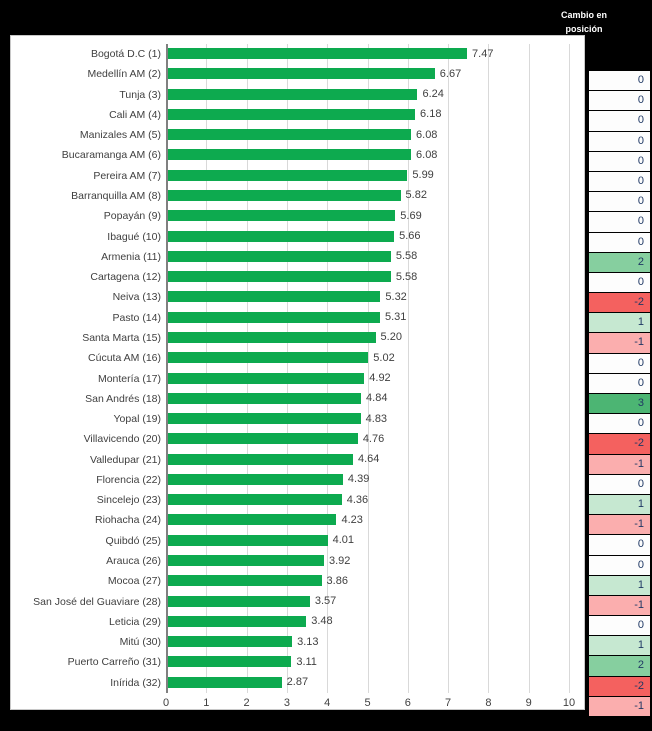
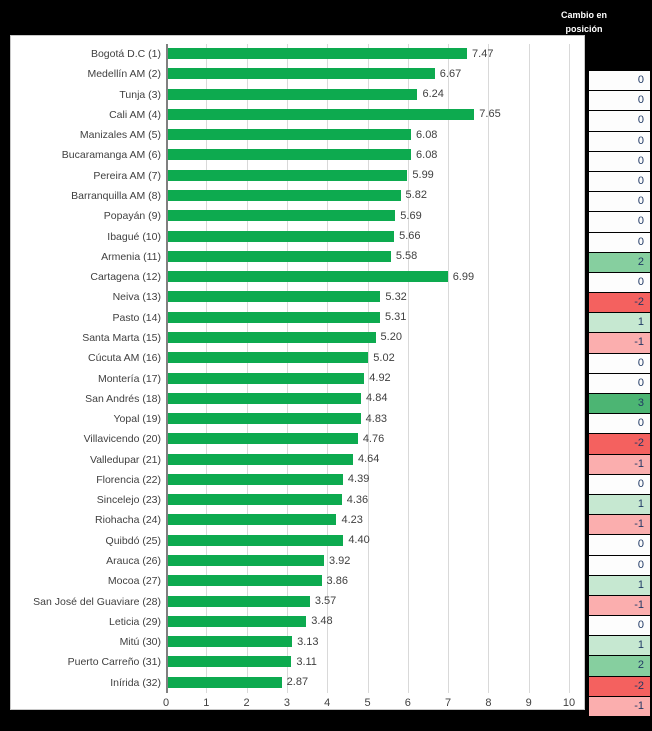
Cali AM (4): 6.18 -> 7.65
Cartagena (12): 5.58 -> 6.99
Quibdó (25): 4.01 -> 4.40
